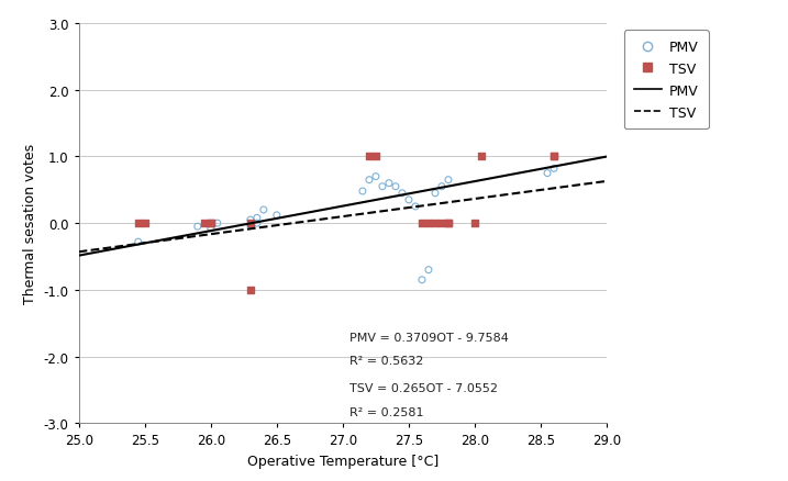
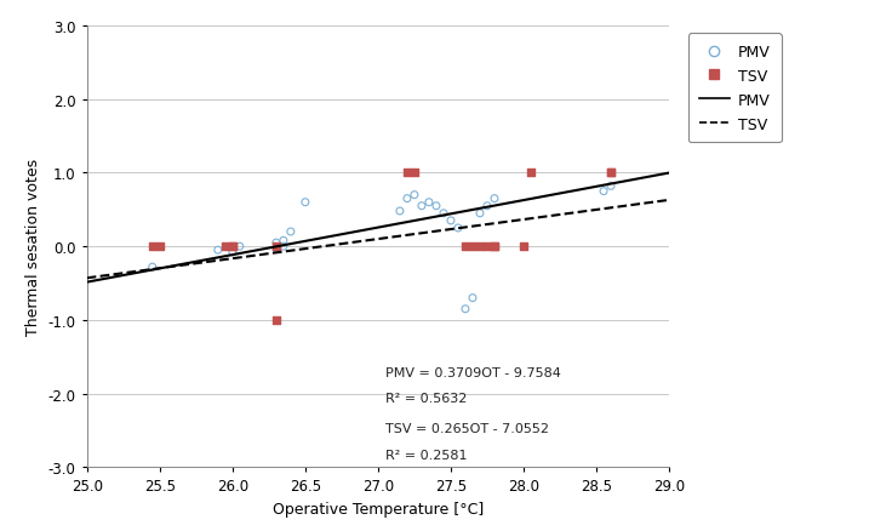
PMV/26.5: 0.12 -> 0.60
